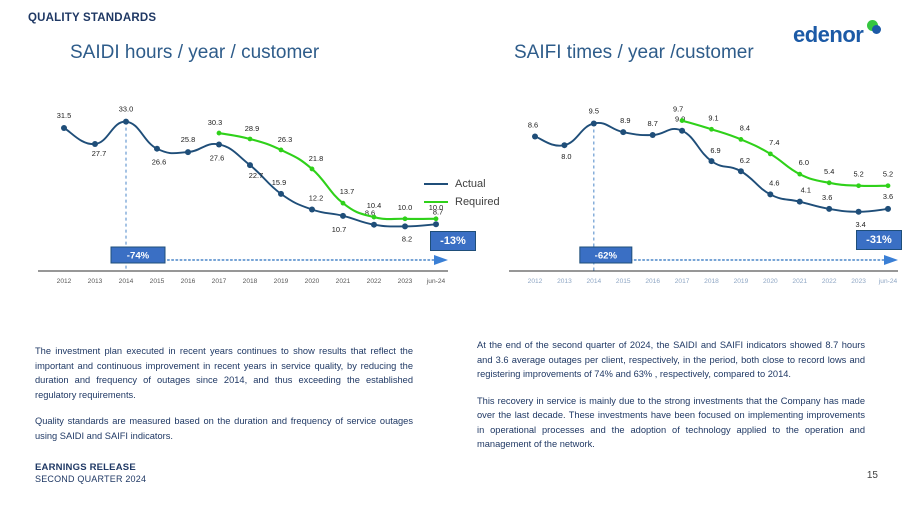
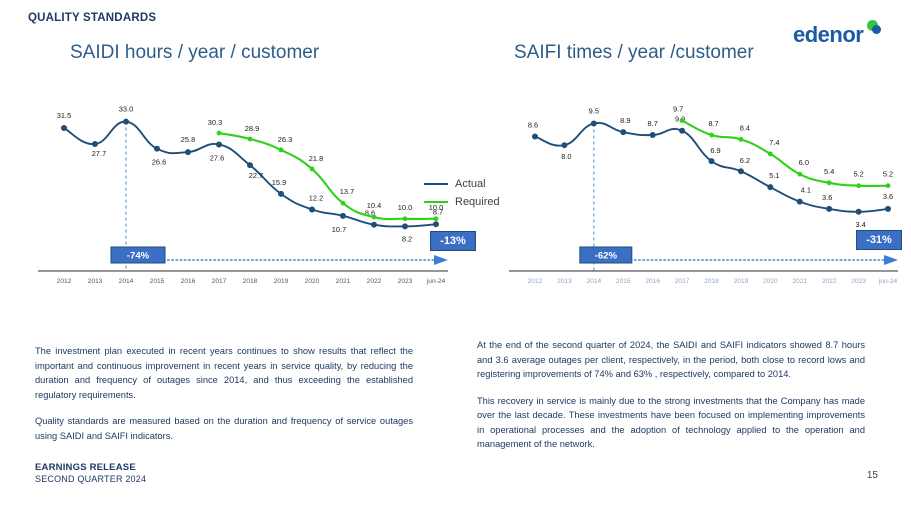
SAIFI times / year /customer/Required/2018: 9.1 -> 8.7
SAIFI times / year /customer/Actual/2020: 4.6 -> 5.1
